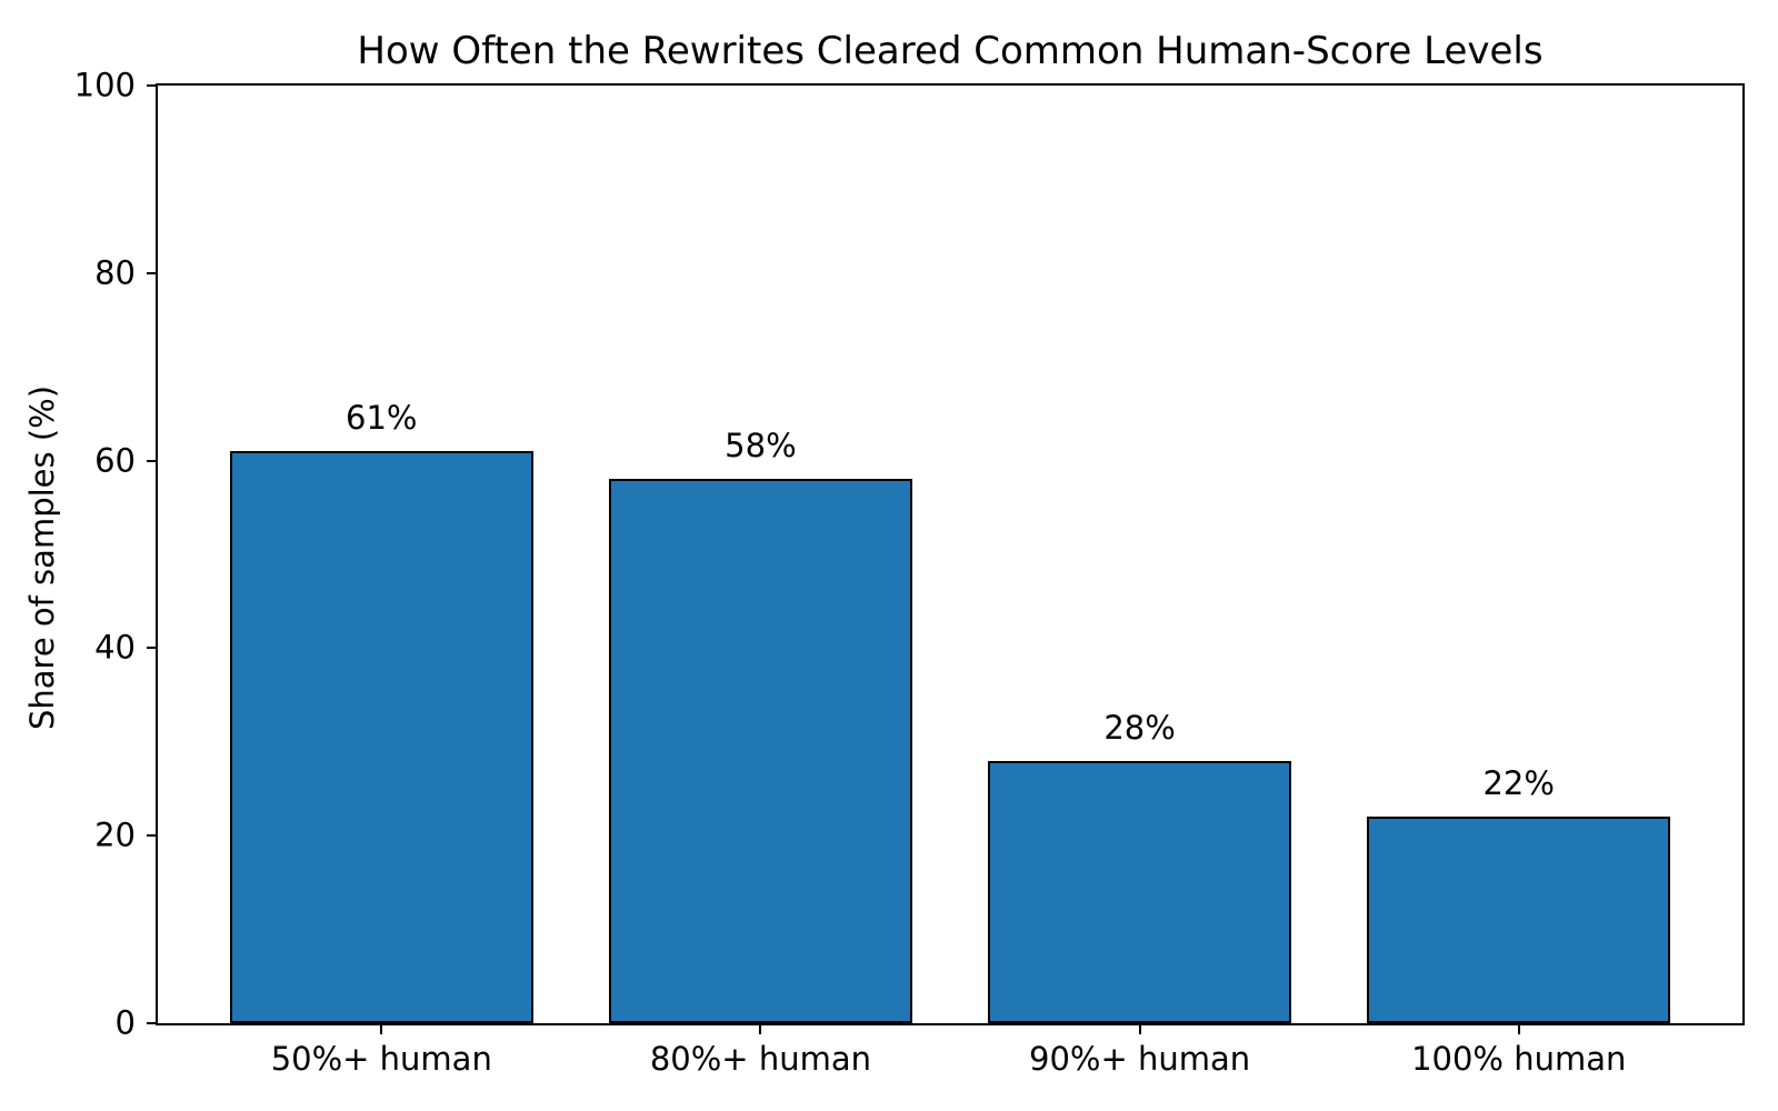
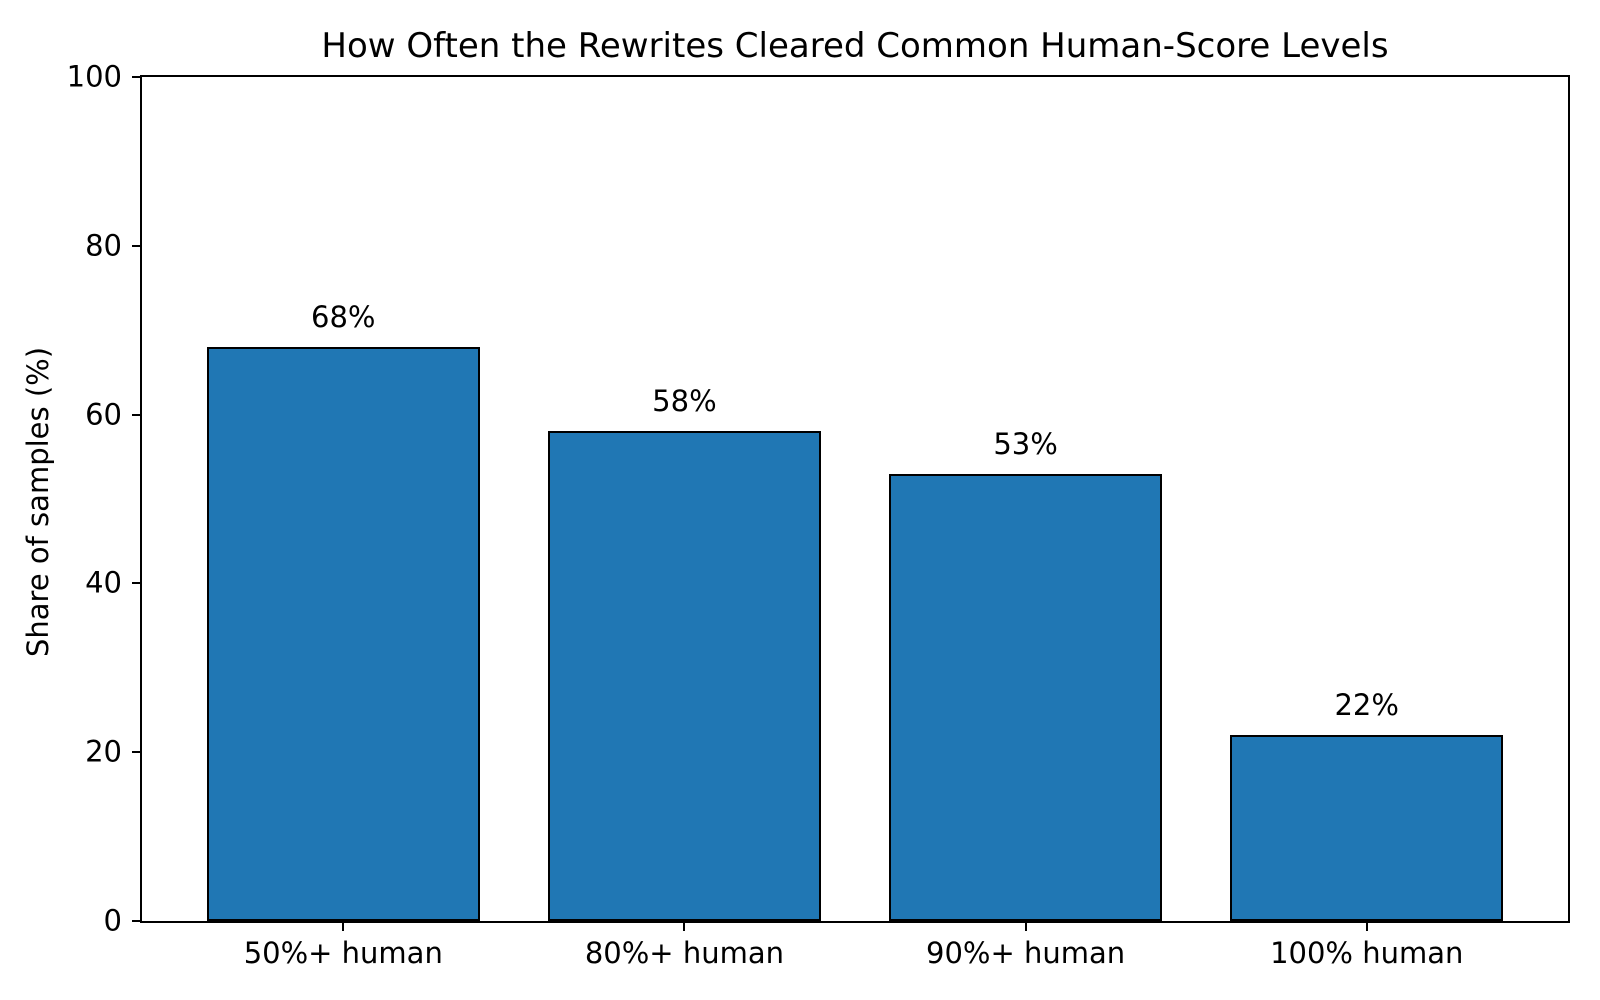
50%+ human: 61% -> 68%
90%+ human: 28% -> 53%
